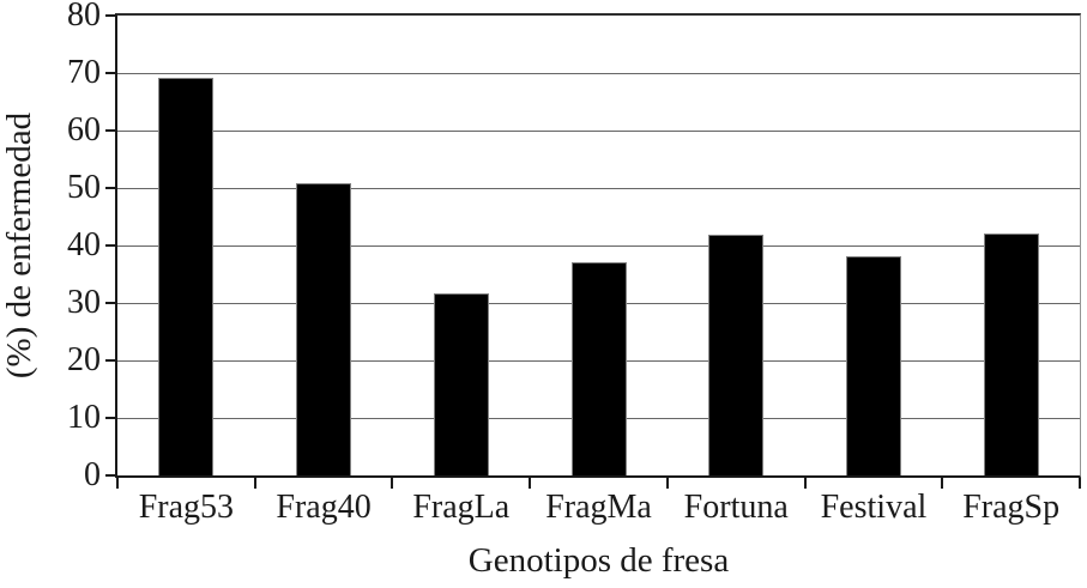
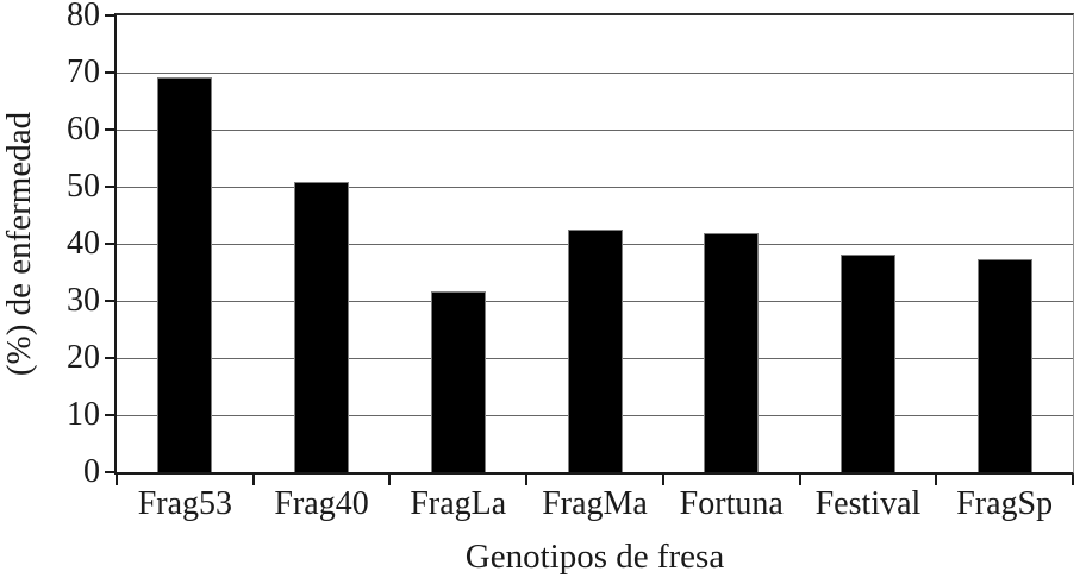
FragMa: 37 -> 43
FragSp: 42 -> 37
